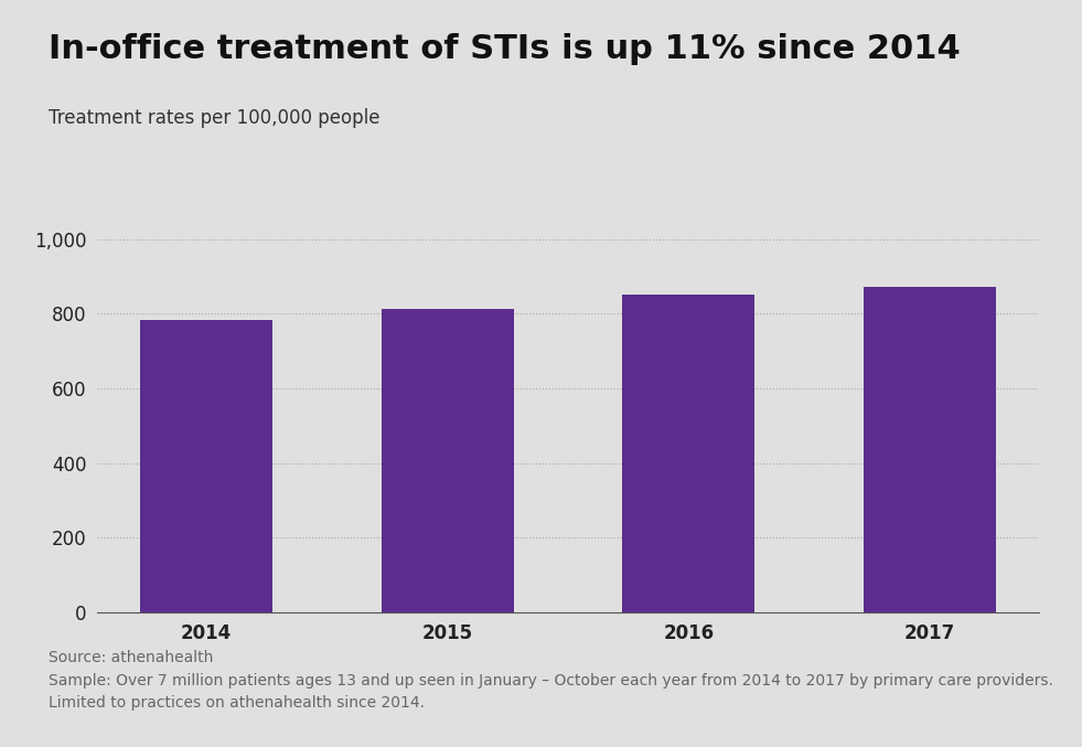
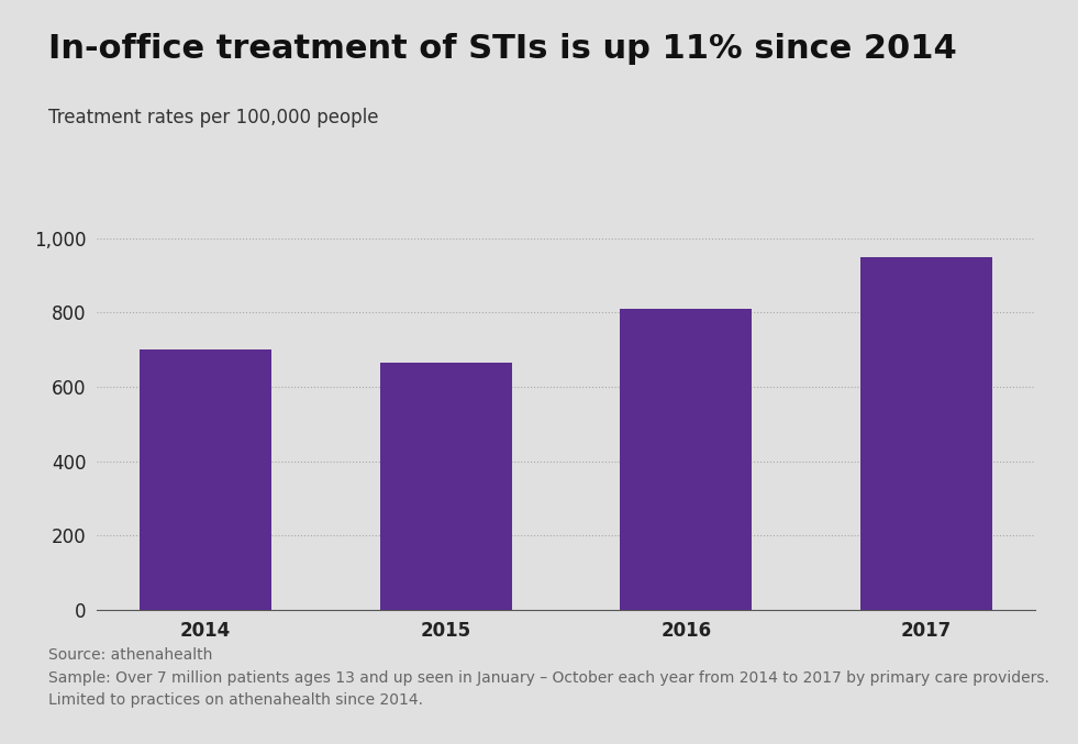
2014: 783 -> 700
2015: 812 -> 665
2016: 851 -> 810
2017: 872 -> 950
